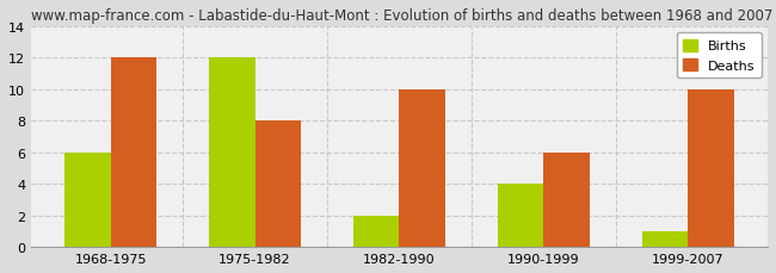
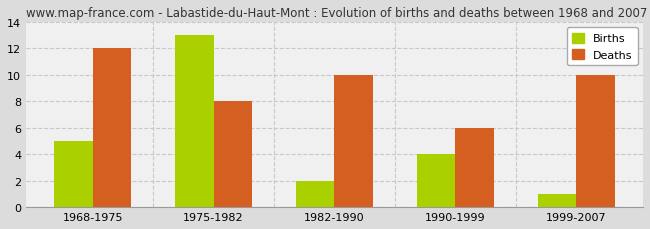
Births/1968-1975: 6 -> 5
Births/1975-1982: 12 -> 13
